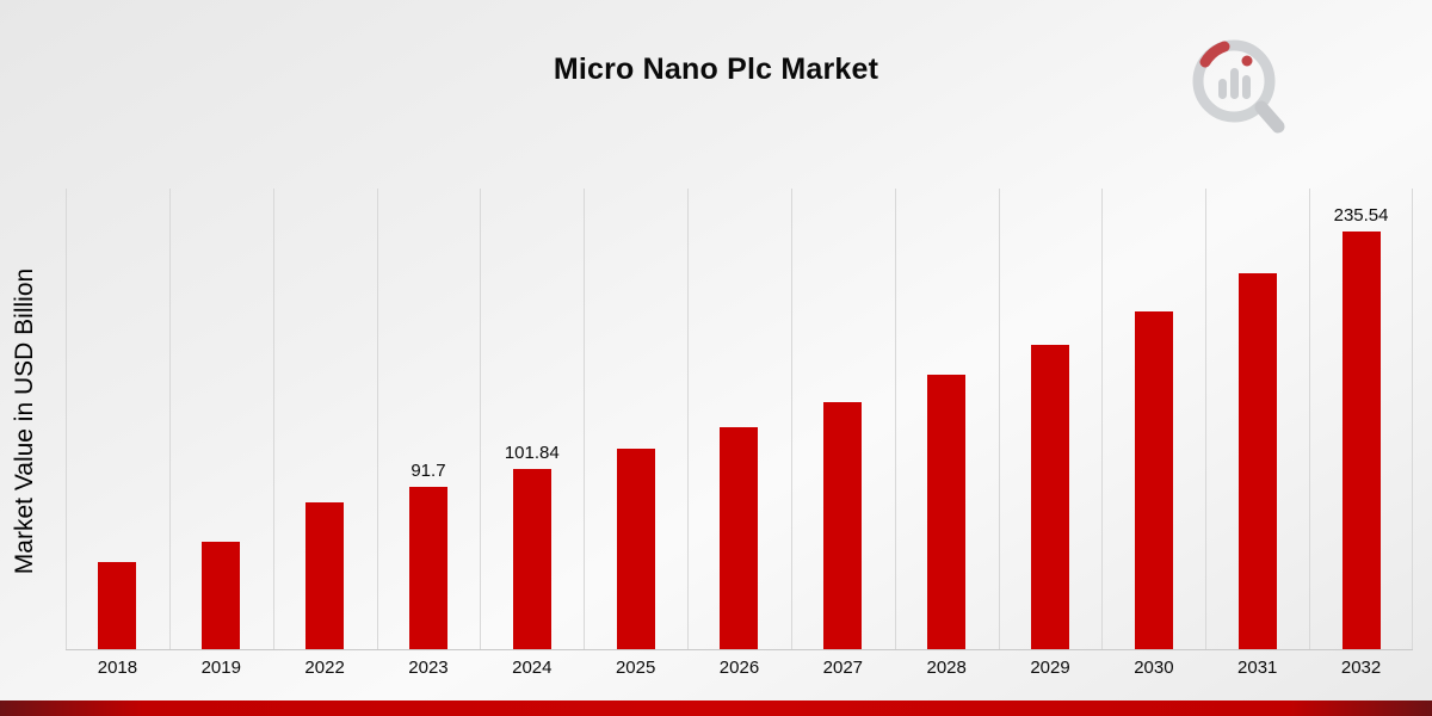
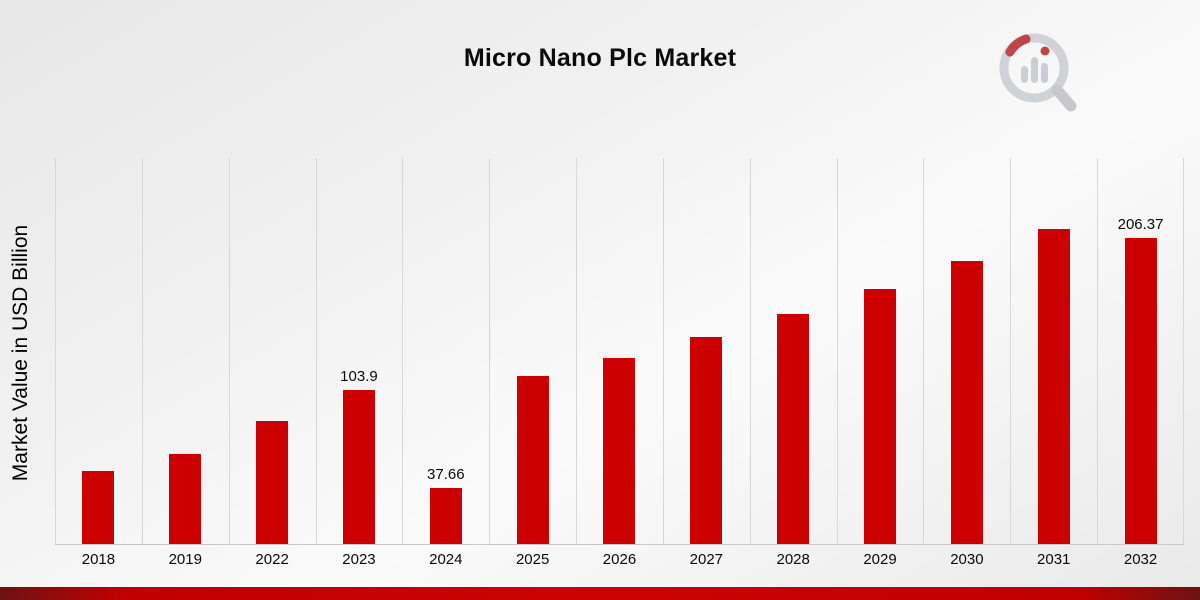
2023: 91.7 -> 103.9
2024: 101.84 -> 37.66
2032: 235.54 -> 206.37
